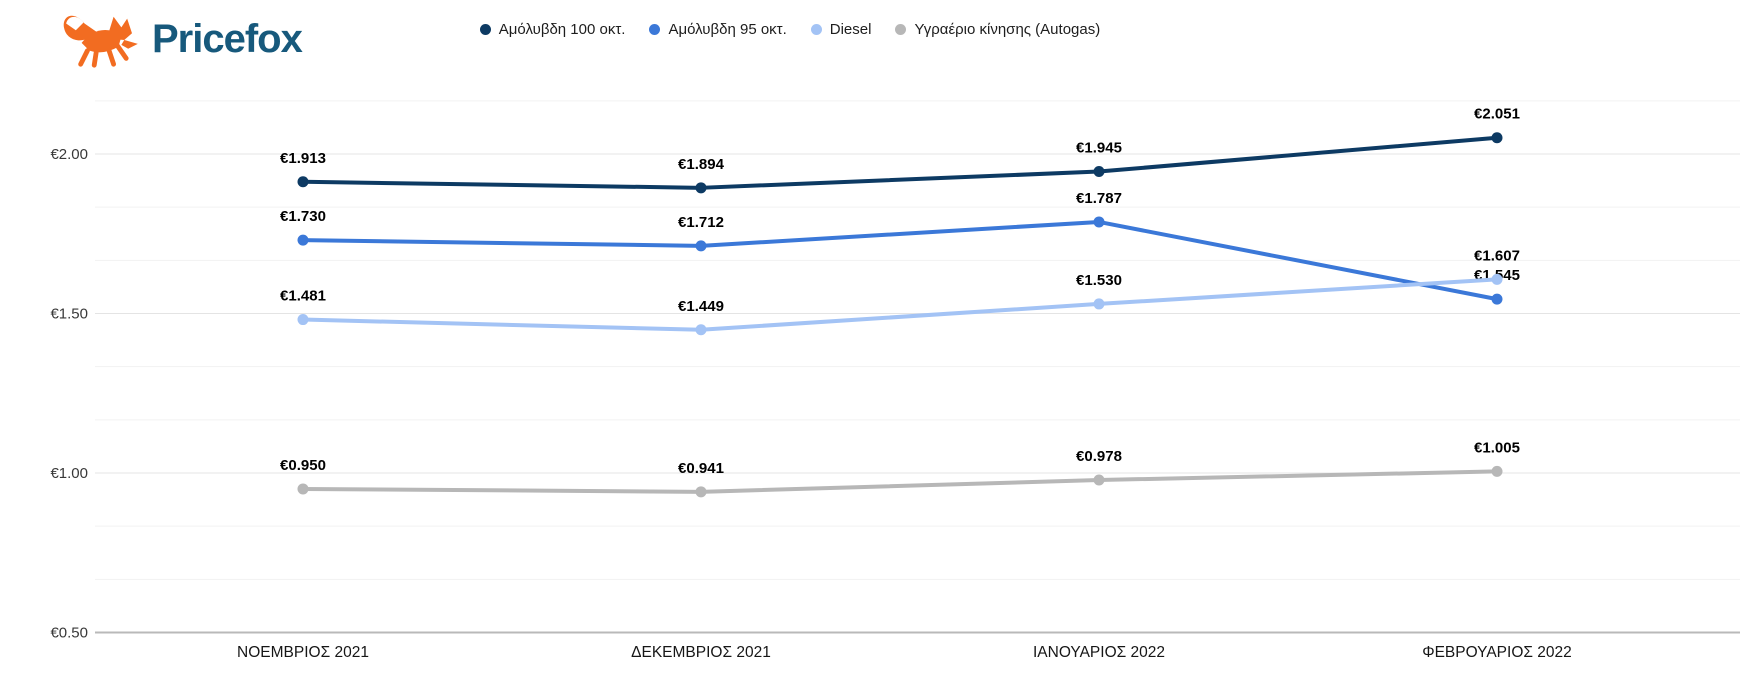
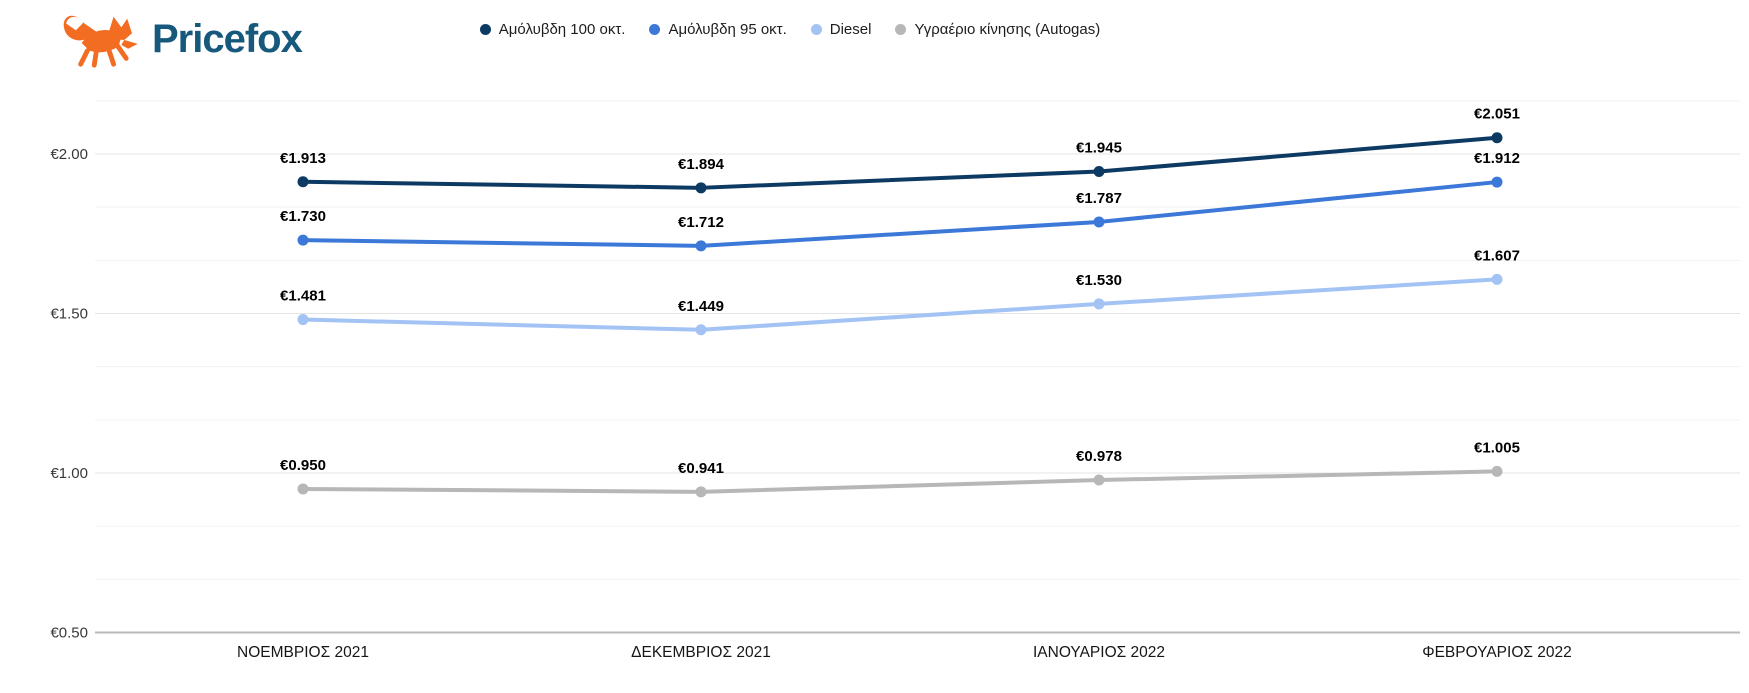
Αμόλυβδη 95 οκτ./ΦΕΒΡΟΥΑΡΙΟΣ 2022: €1.545 -> €1.912
